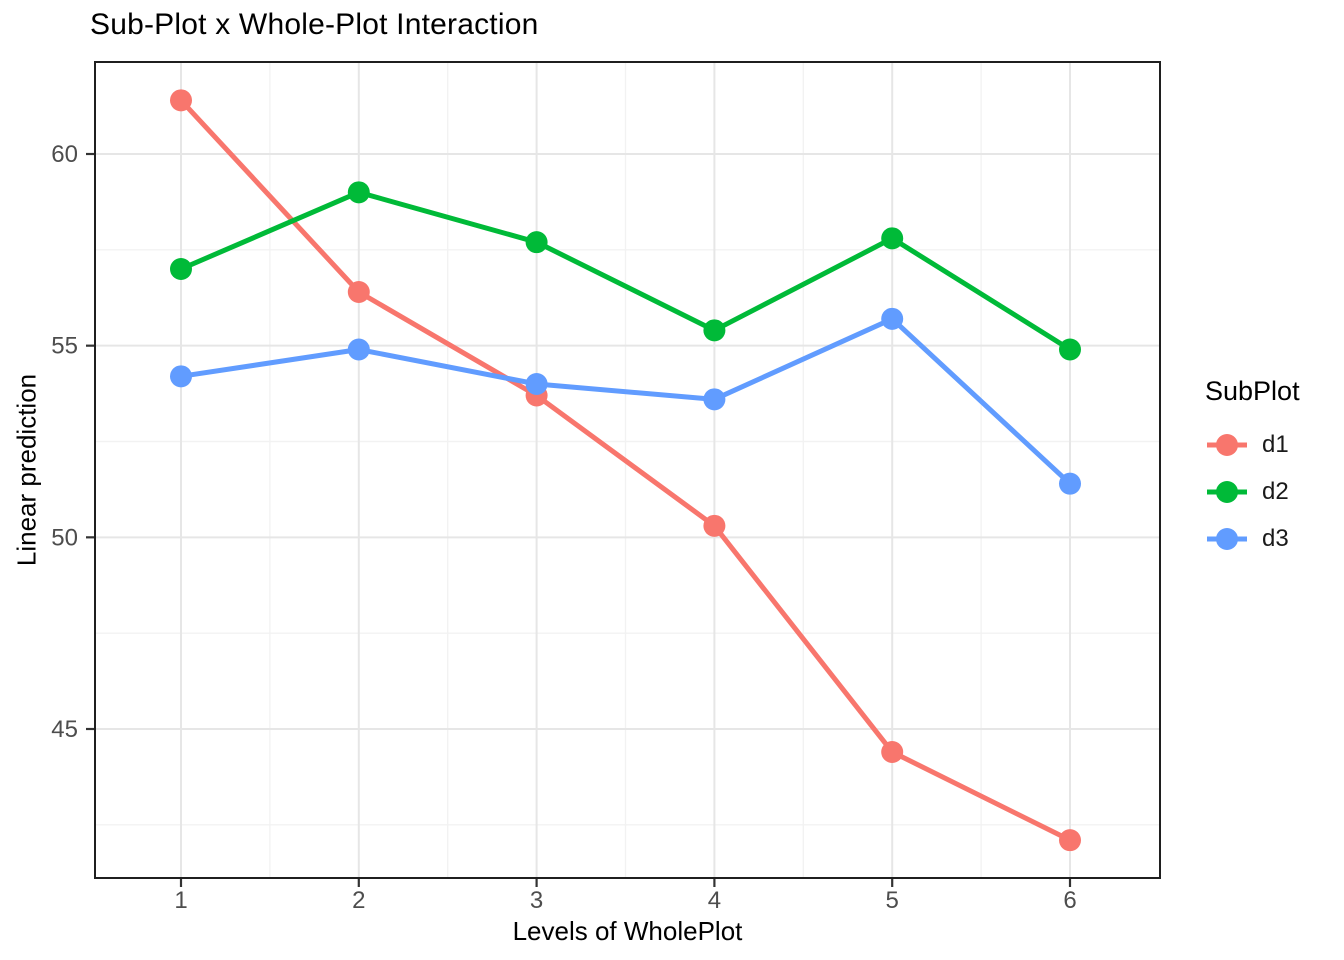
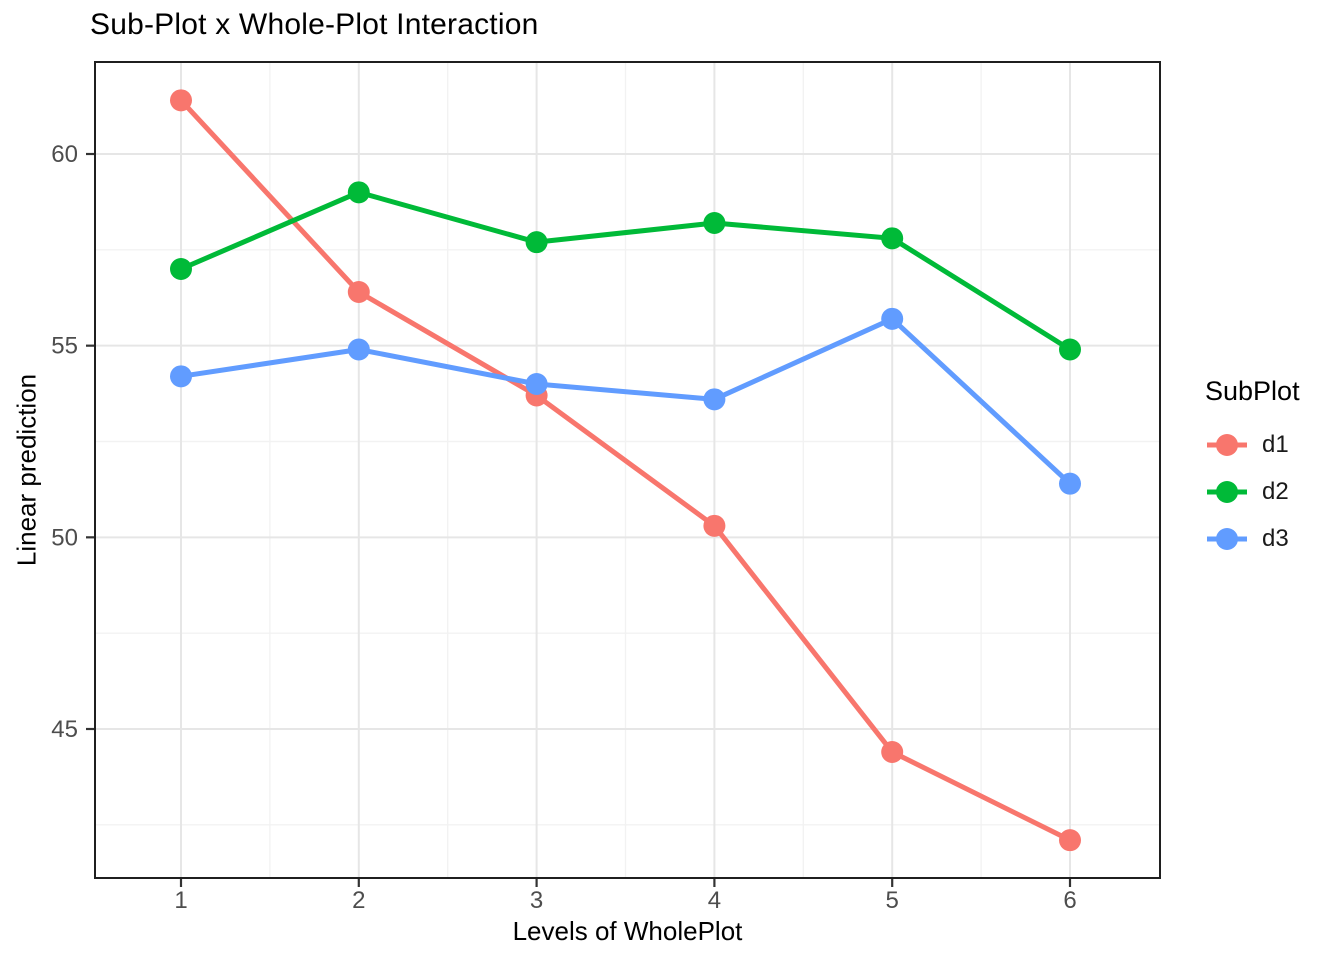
d2/4: 55.4 -> 58.2
